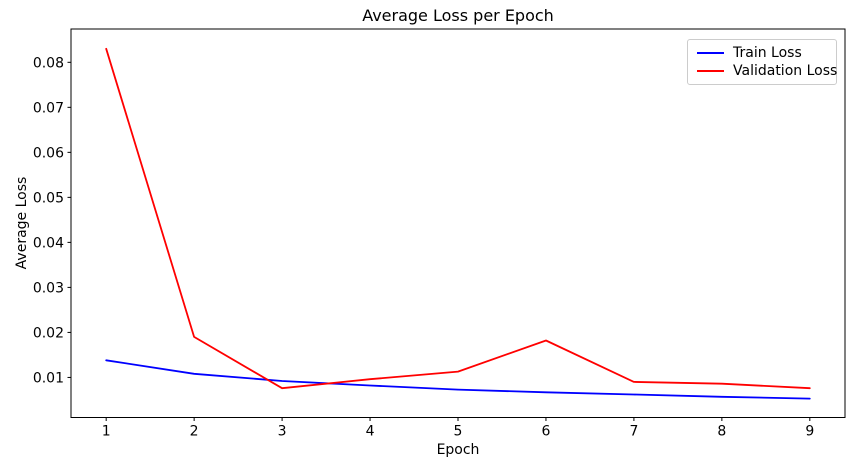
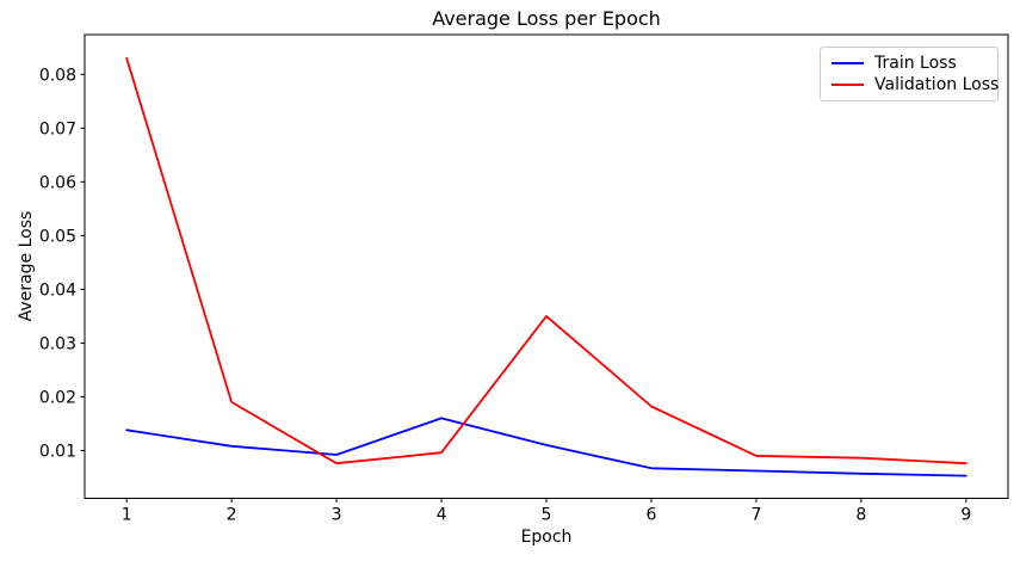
Train Loss/4: 0.008 -> 0.016
Train Loss/5: 0.007 -> 0.011
Validation Loss/5: 0.011 -> 0.035
